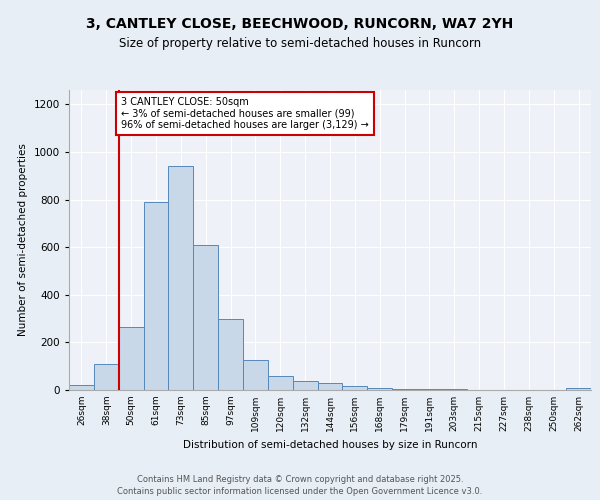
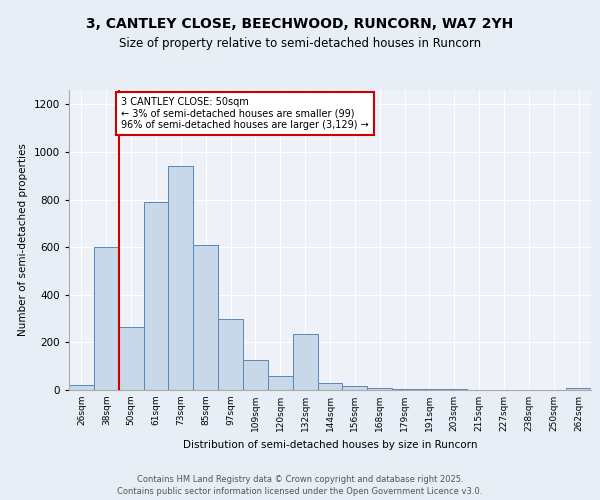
38sqm: 110 -> 600
132sqm: 38 -> 235
